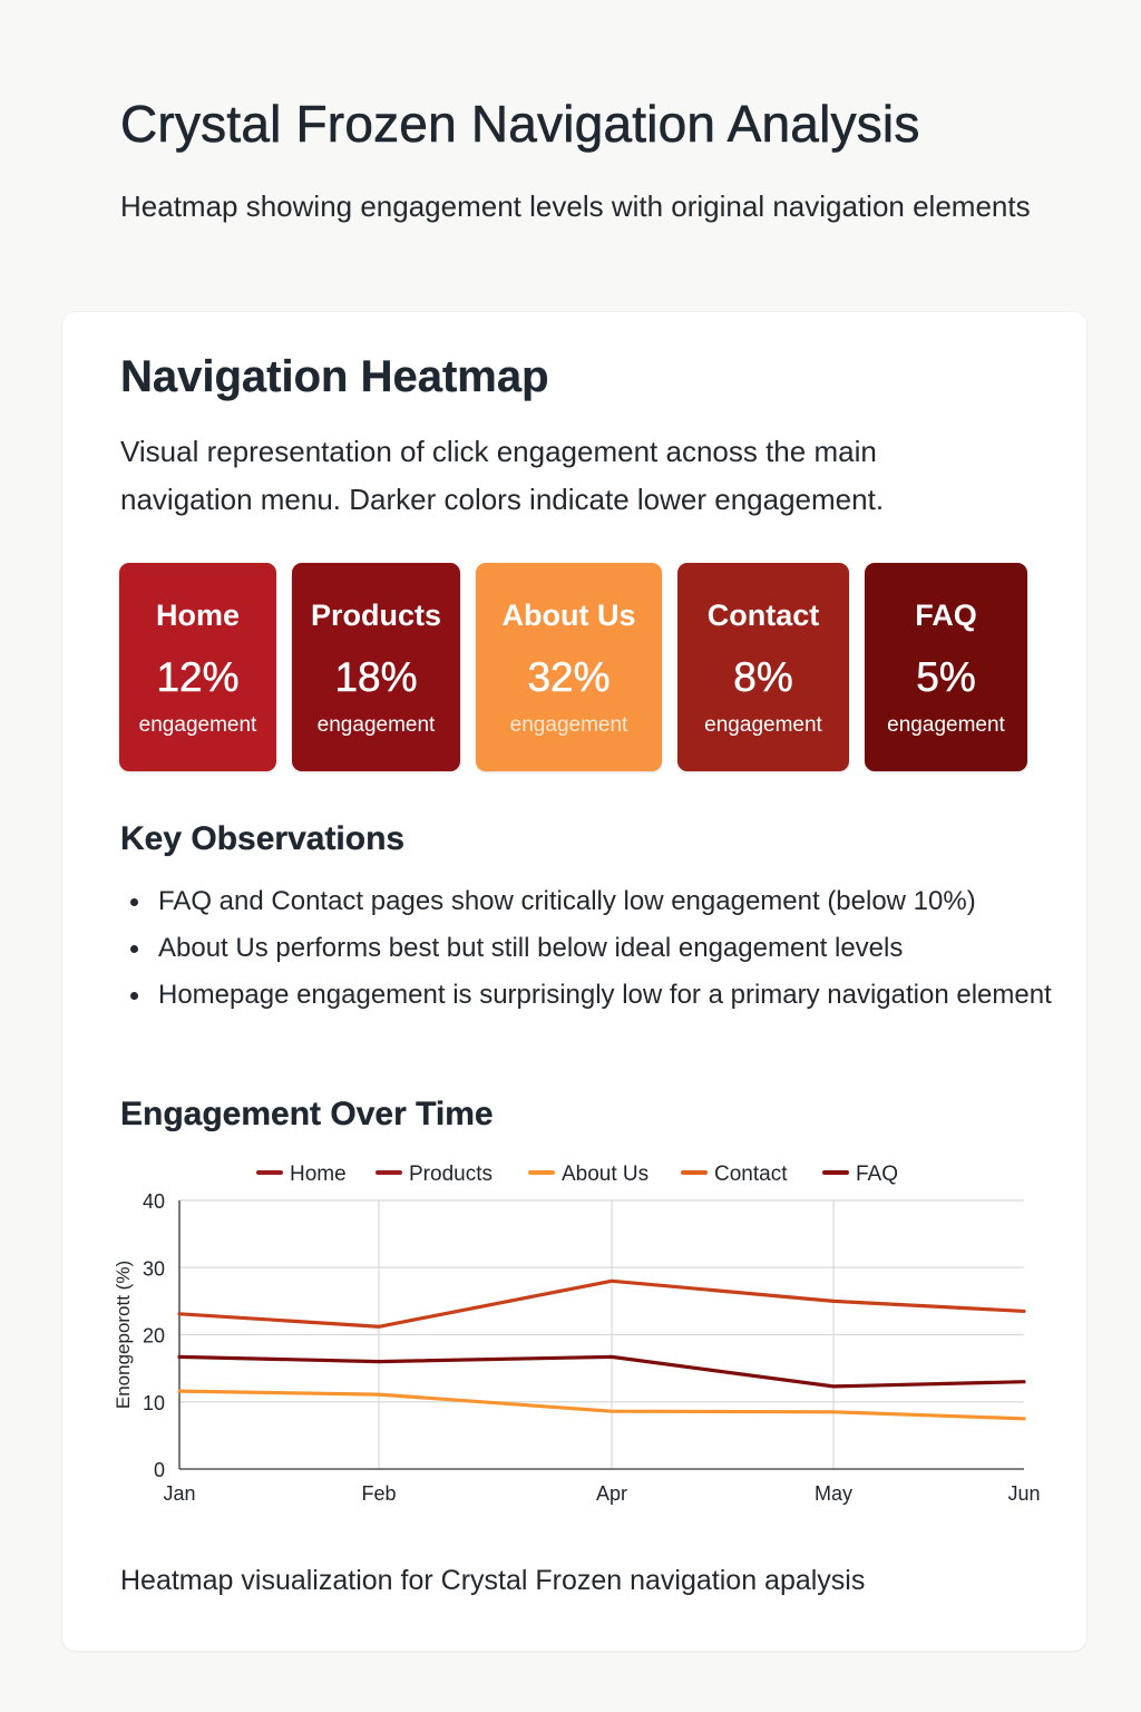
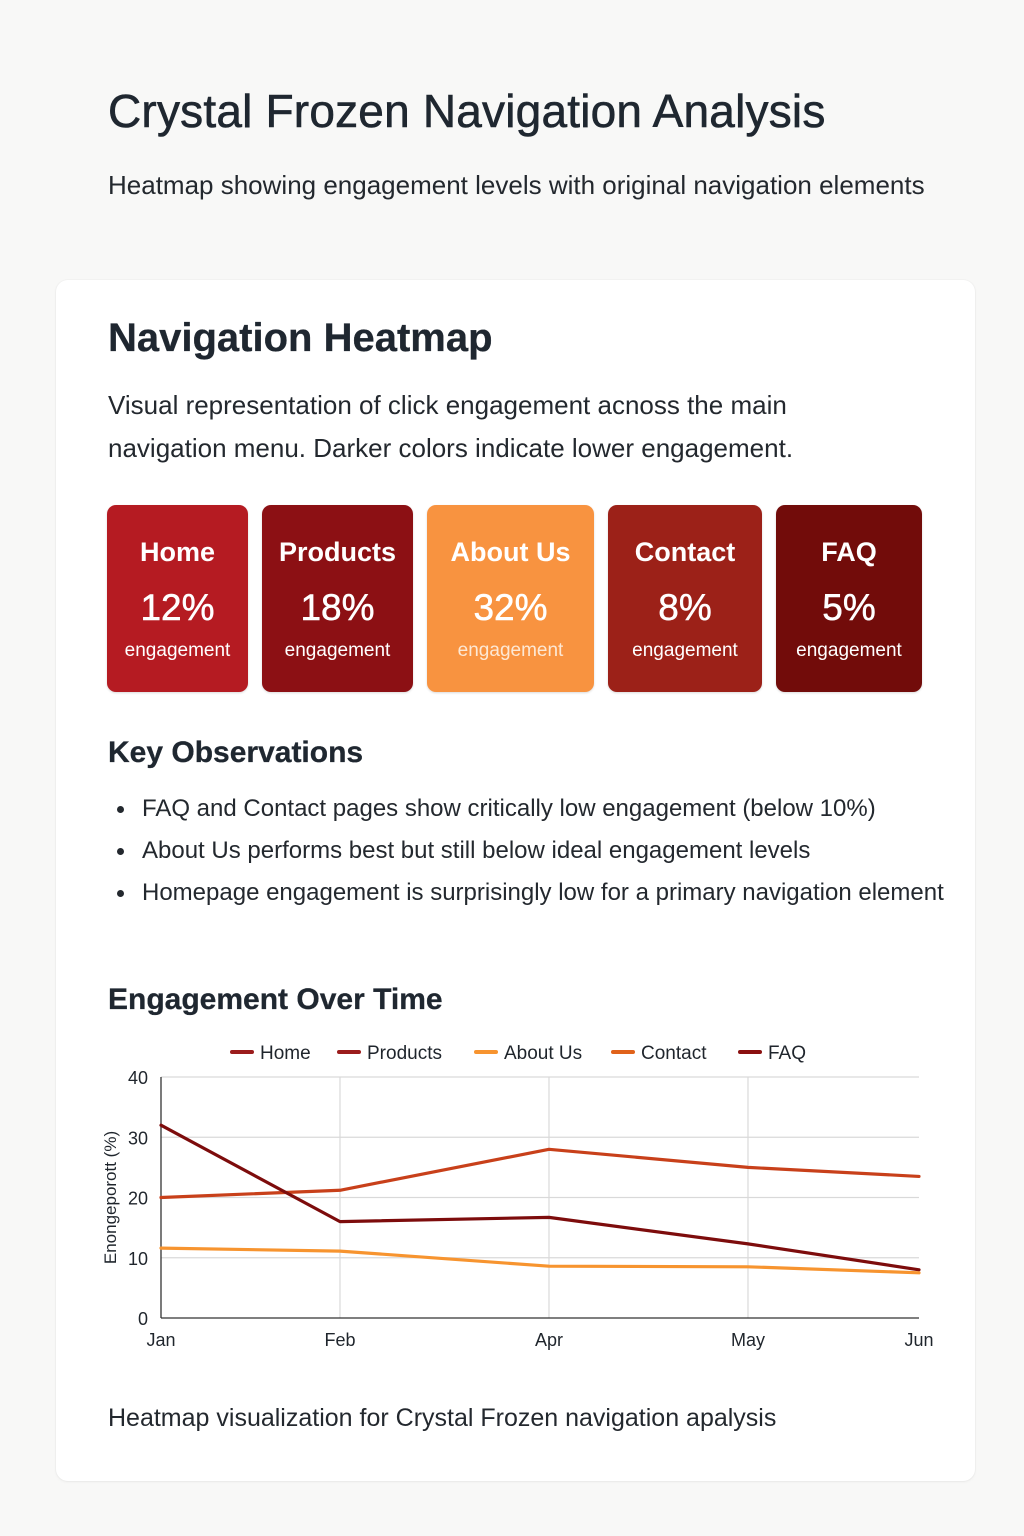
Contact/Jan: 23 -> 20
Products/Jan: 17 -> 32
Products/Jun: 13 -> 8
